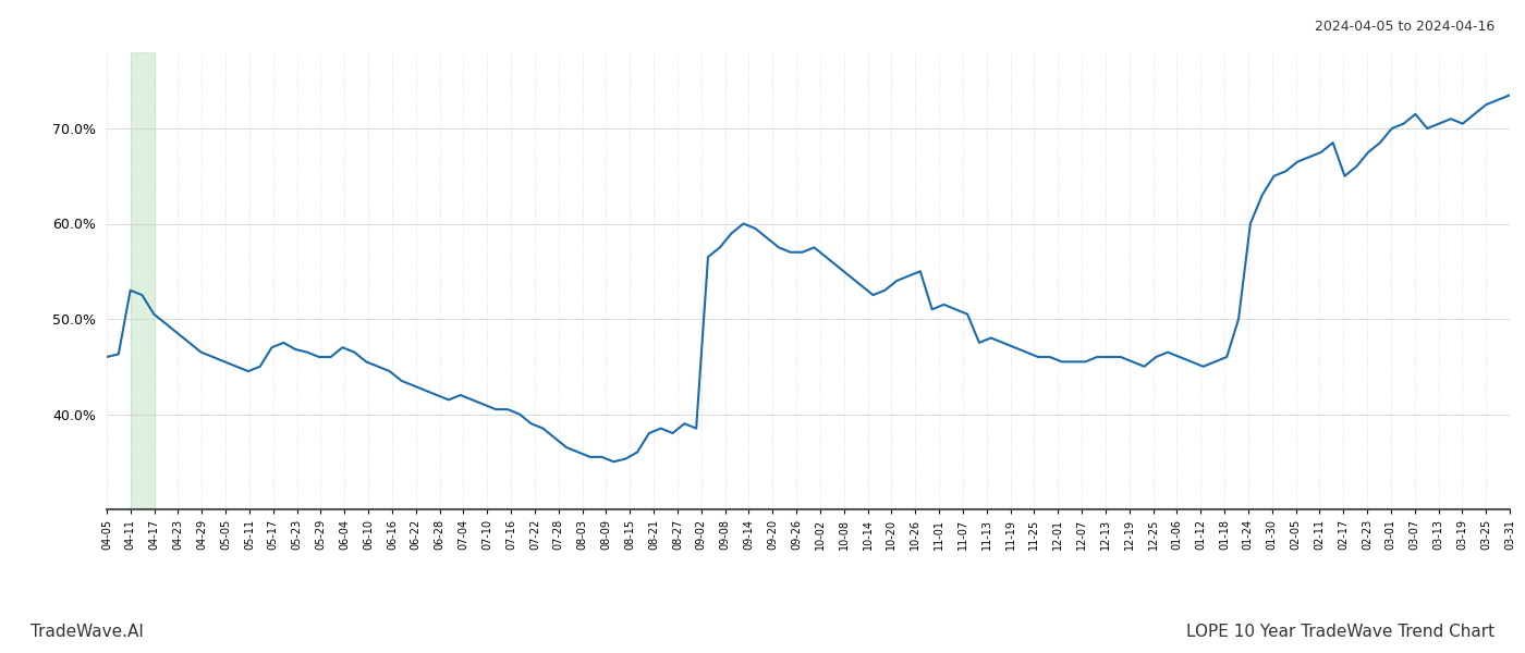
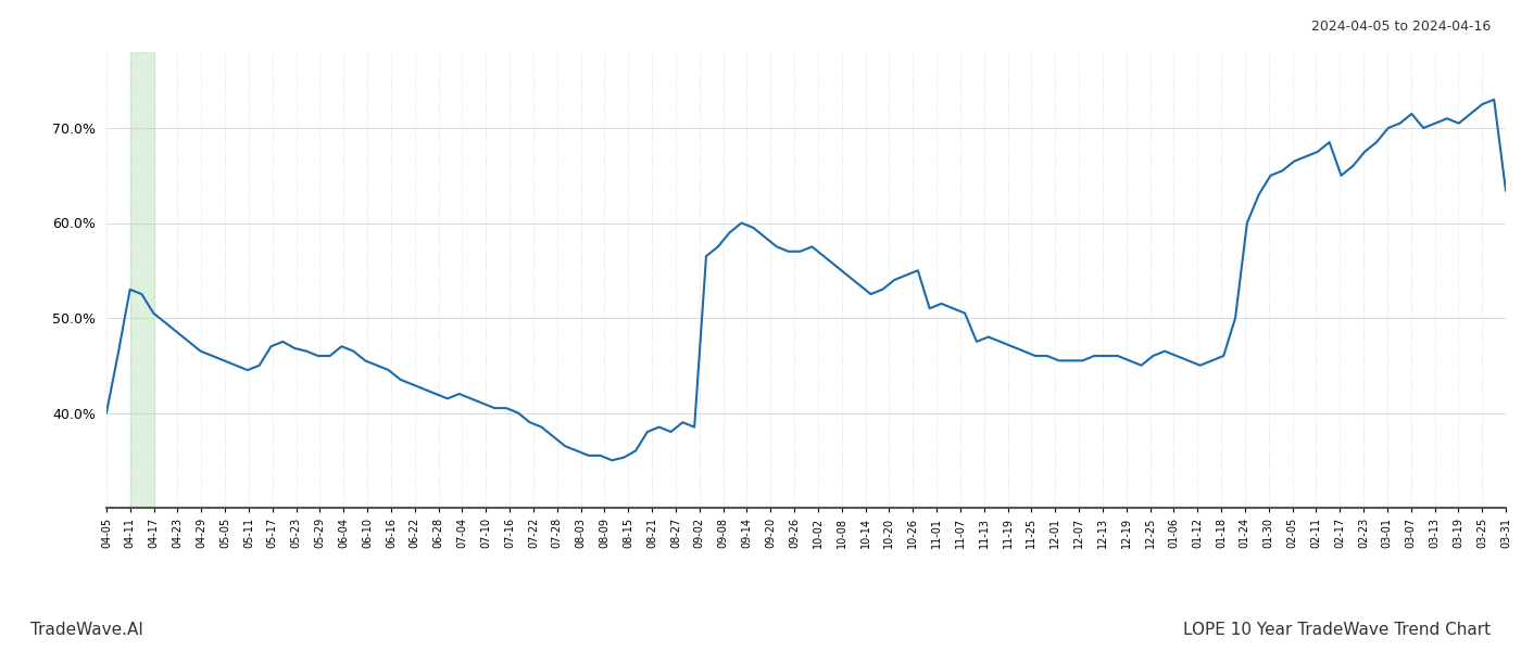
04-05: 46.0% -> 40.0%
03-31: 73.5% -> 63.4%
